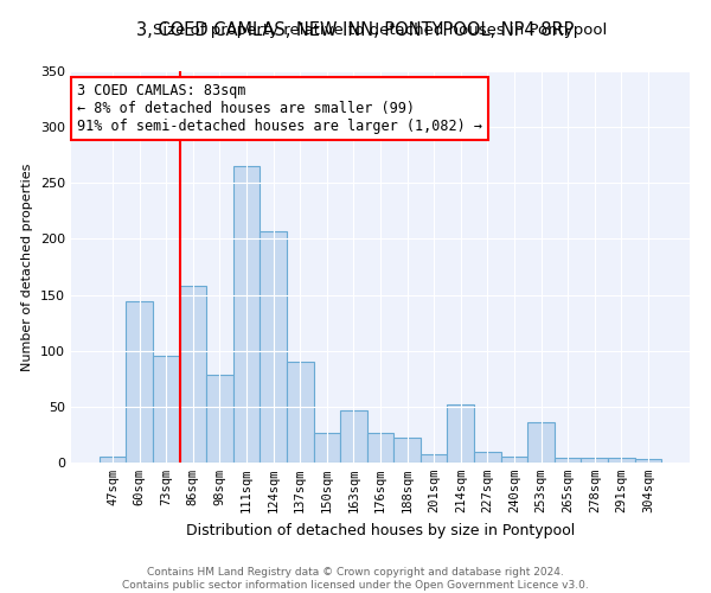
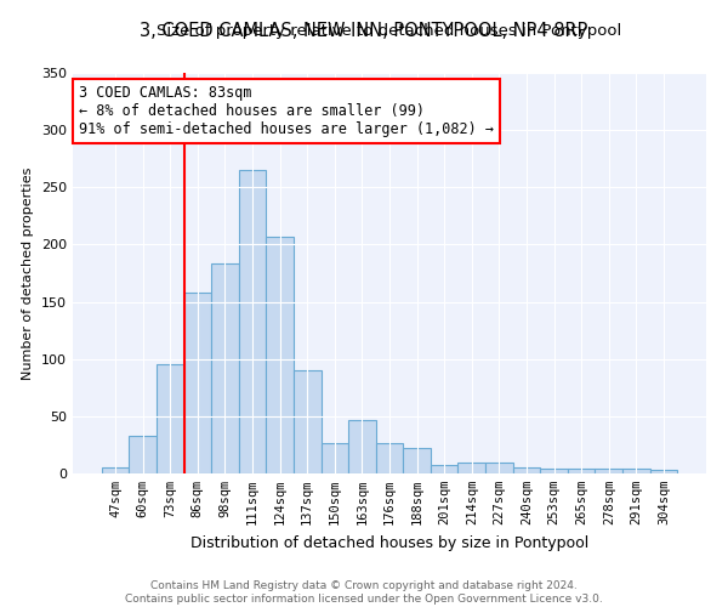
60sqm: 144 -> 33
98sqm: 78 -> 183
214sqm: 52 -> 10
253sqm: 36 -> 4
